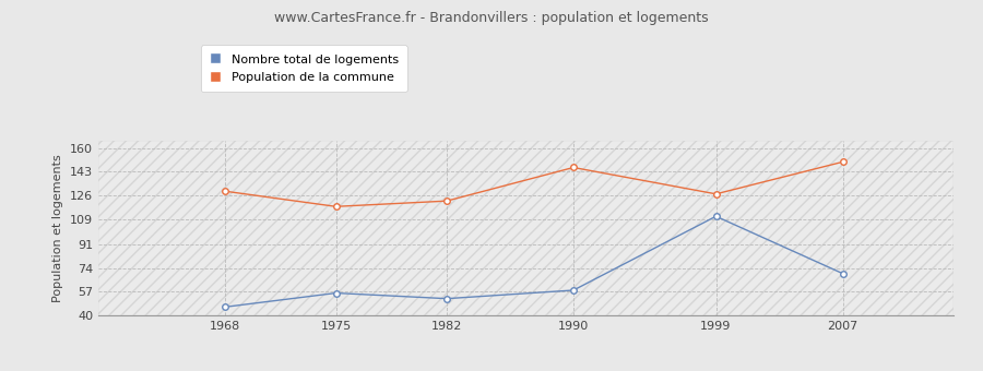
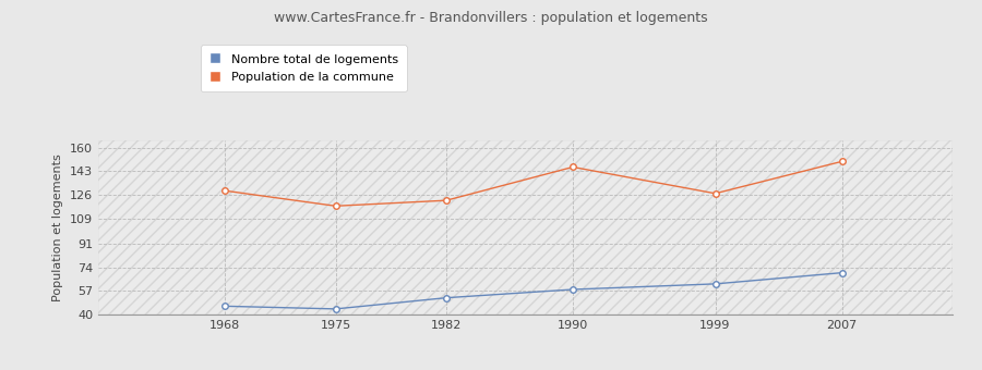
Nombre total de logements/1975: 56 -> 44
Nombre total de logements/1999: 111 -> 62
